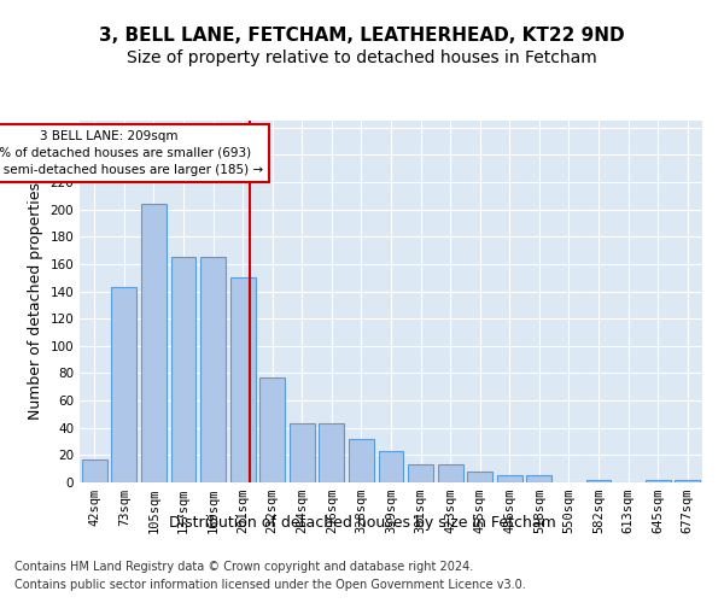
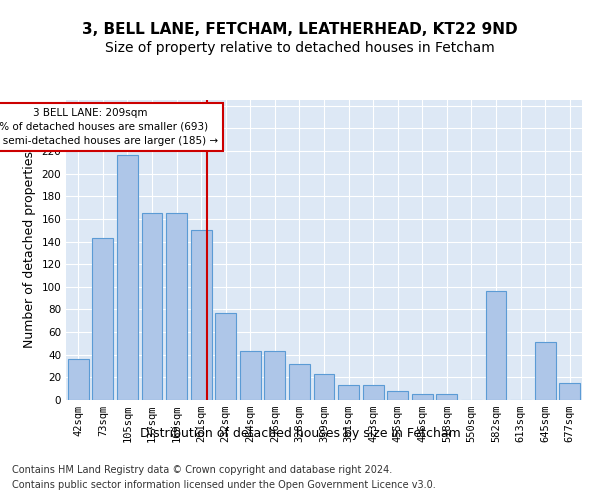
42sqm: 17 -> 36
105sqm: 204 -> 216
582sqm: 2 -> 96
645sqm: 2 -> 51
677sqm: 2 -> 15
